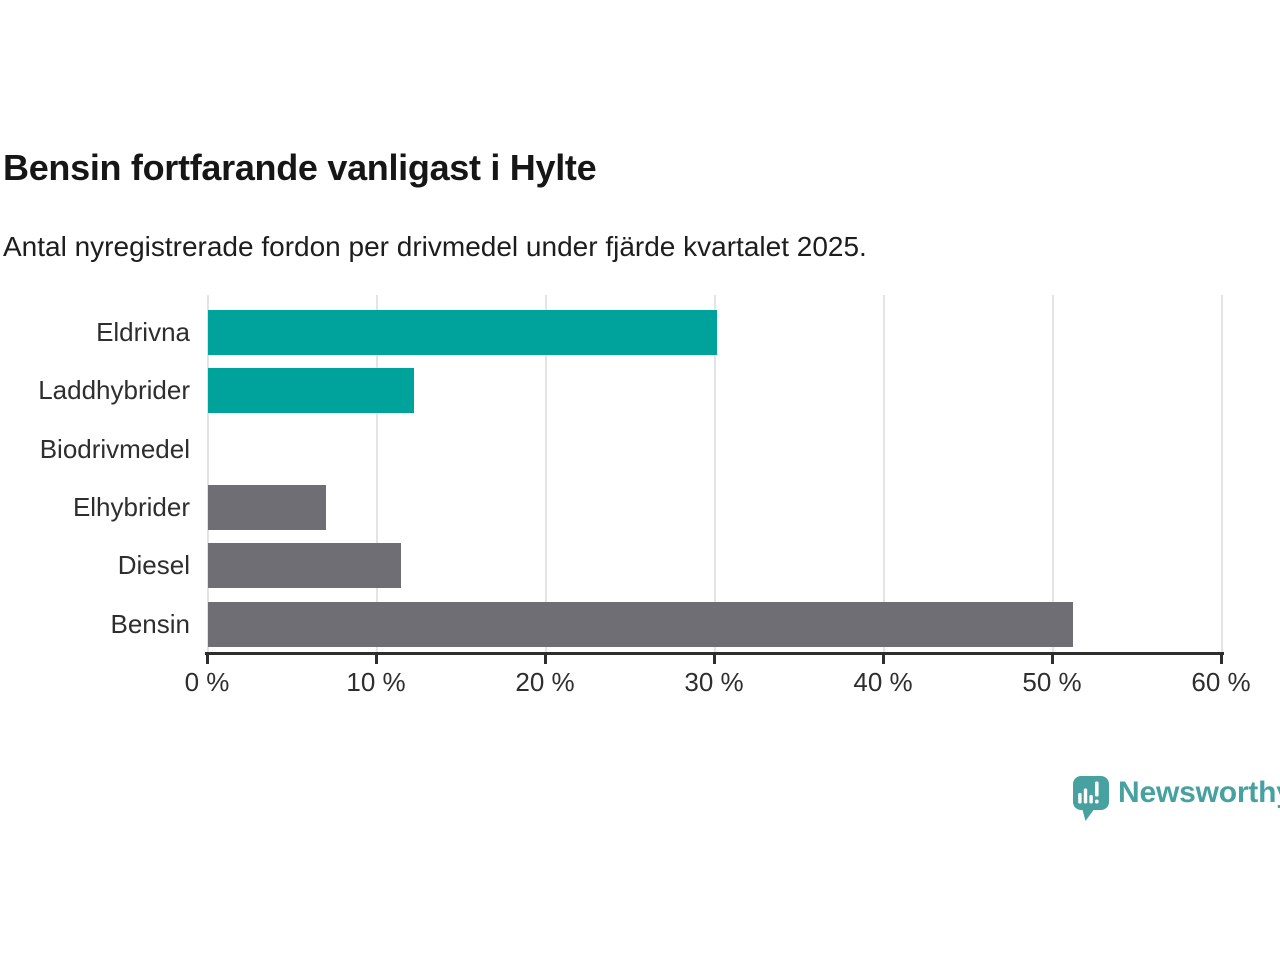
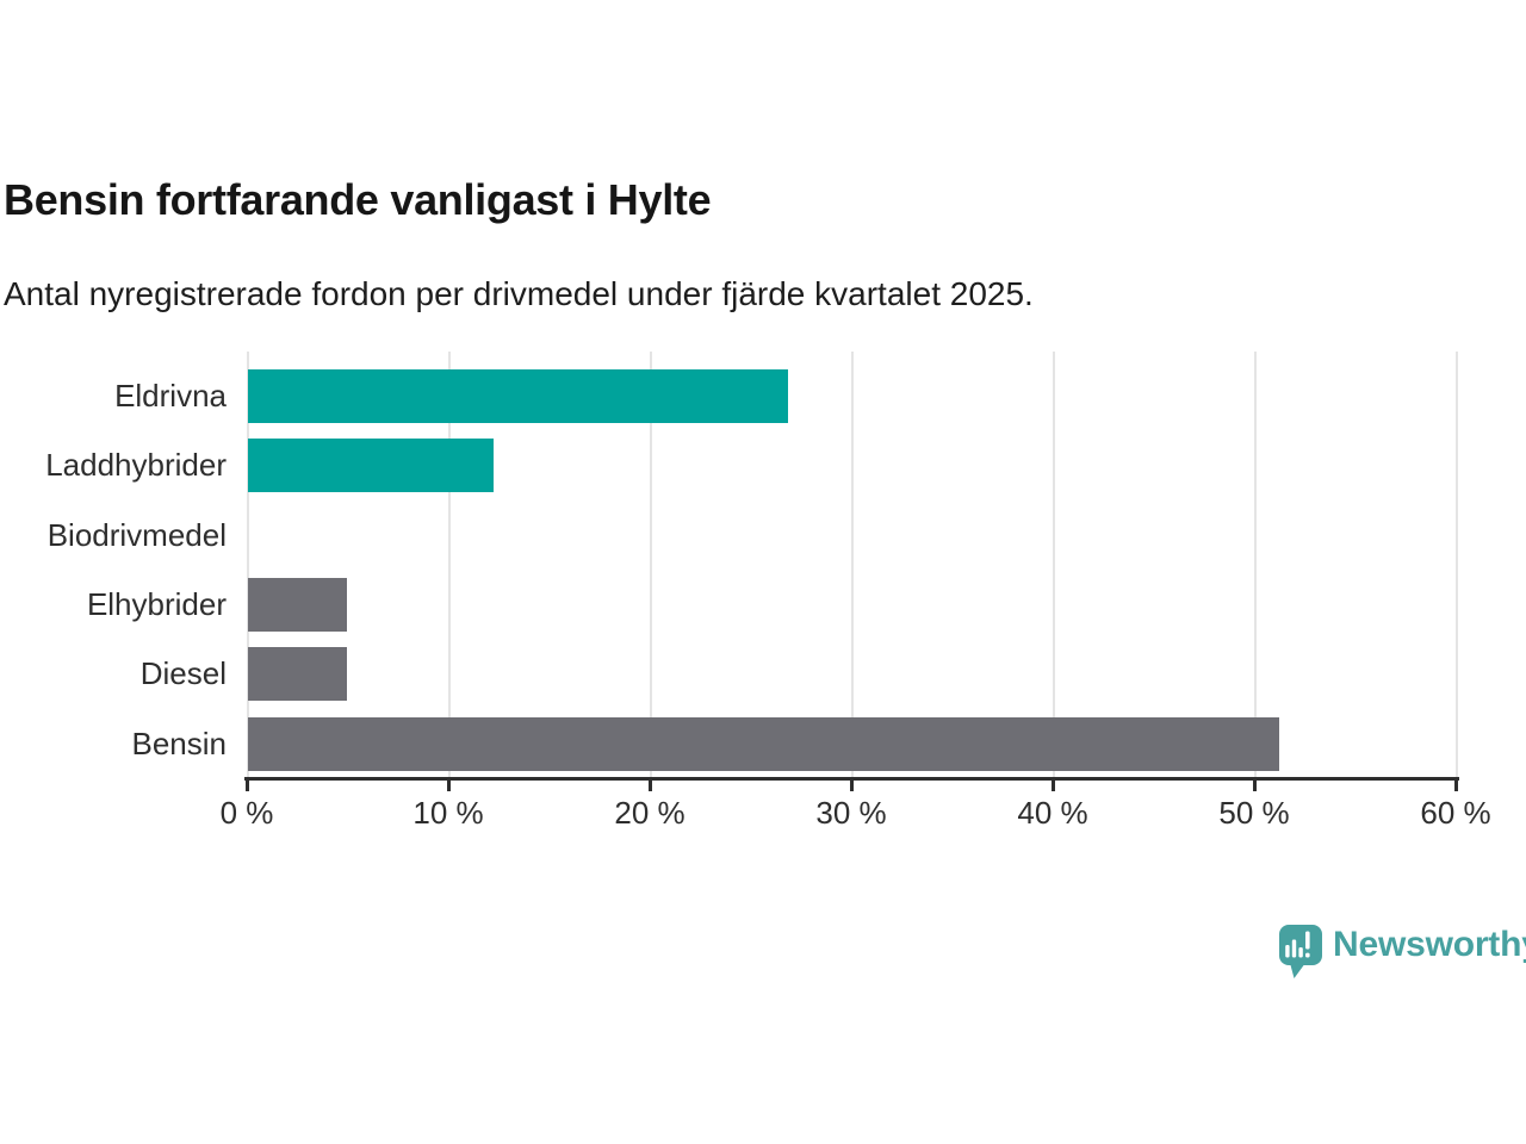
Eldrivna: 30.1% -> 26.8%
Elhybrider: 7.0% -> 4.9%
Diesel: 11.4% -> 4.9%
